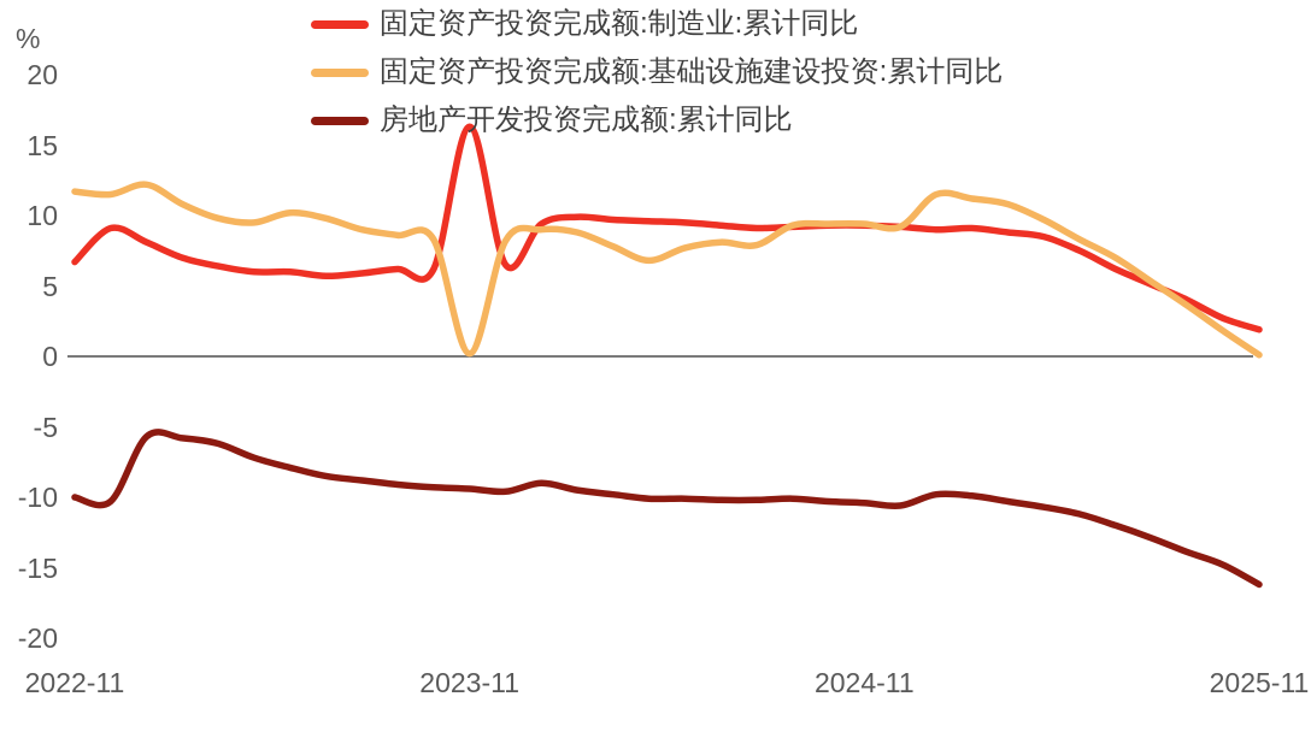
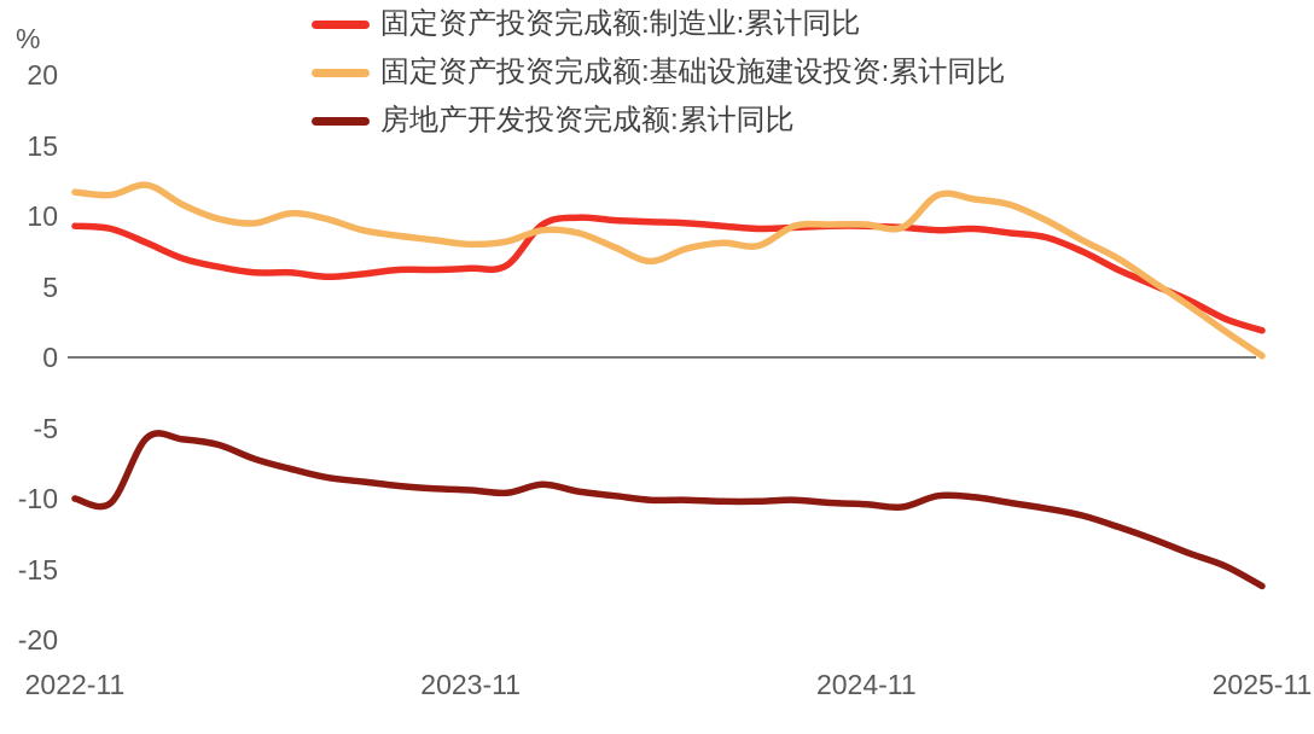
固定资产投资完成额:制造业:累计同比/2022-11: 6.7 -> 9.3
固定资产投资完成额:制造业:累计同比/2023-11: 16.3 -> 6.3
固定资产投资完成额:基础设施建设投资:累计同比/2023-11: 0.2 -> 8.0
